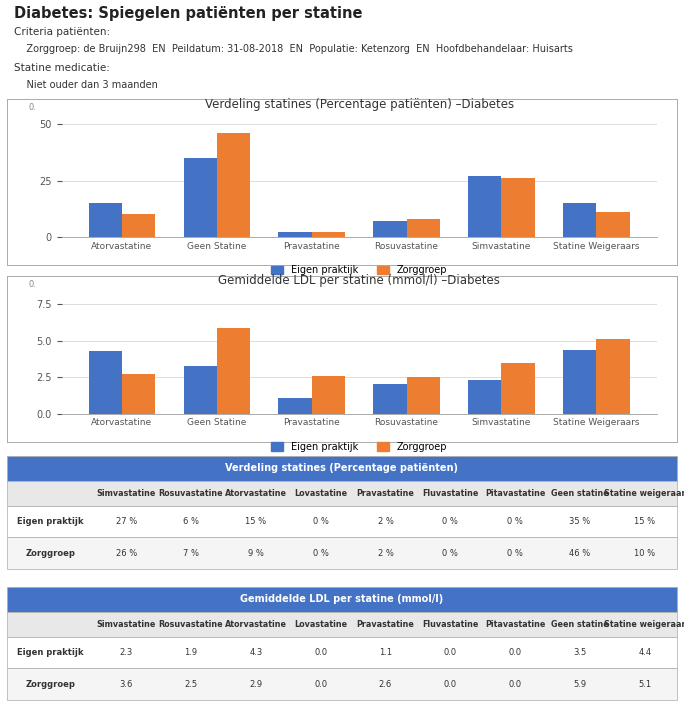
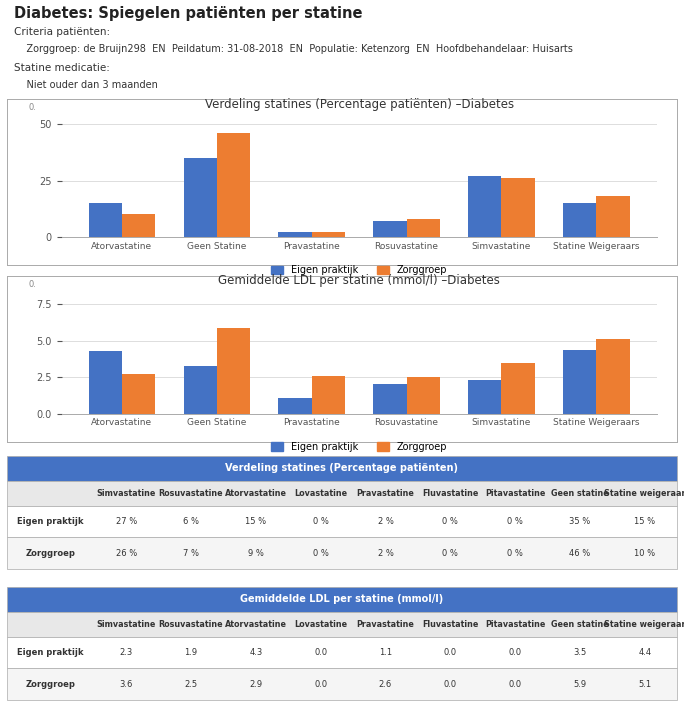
Verdeling statines (Percentage patiënten) –Diabetes/Zorggroep/Statine Weigeraars: 11 -> 18
